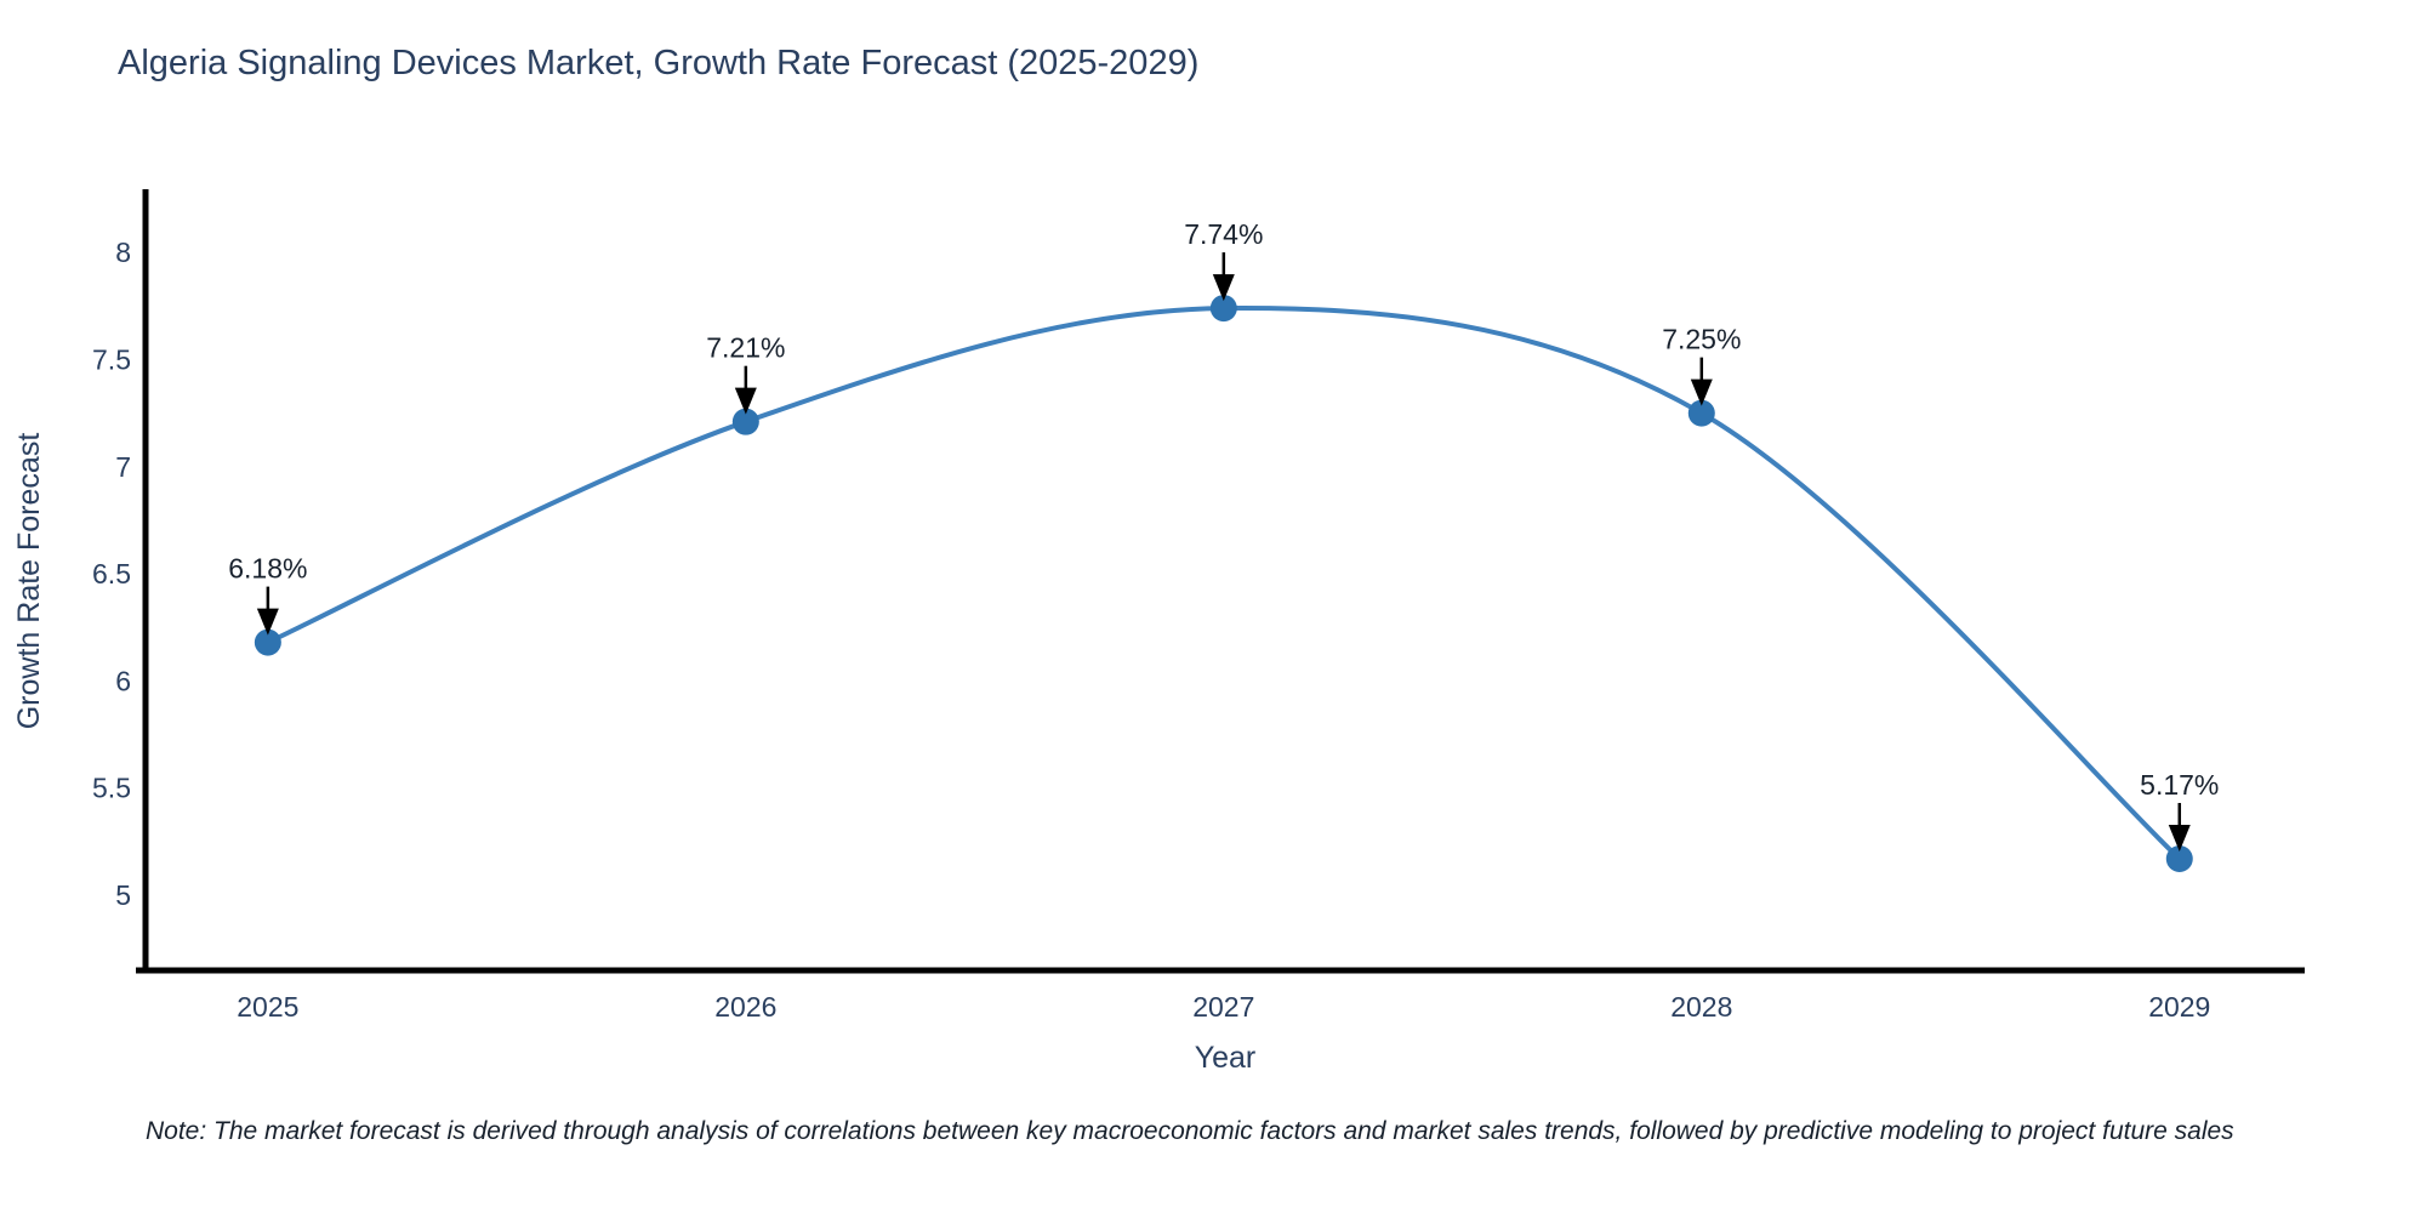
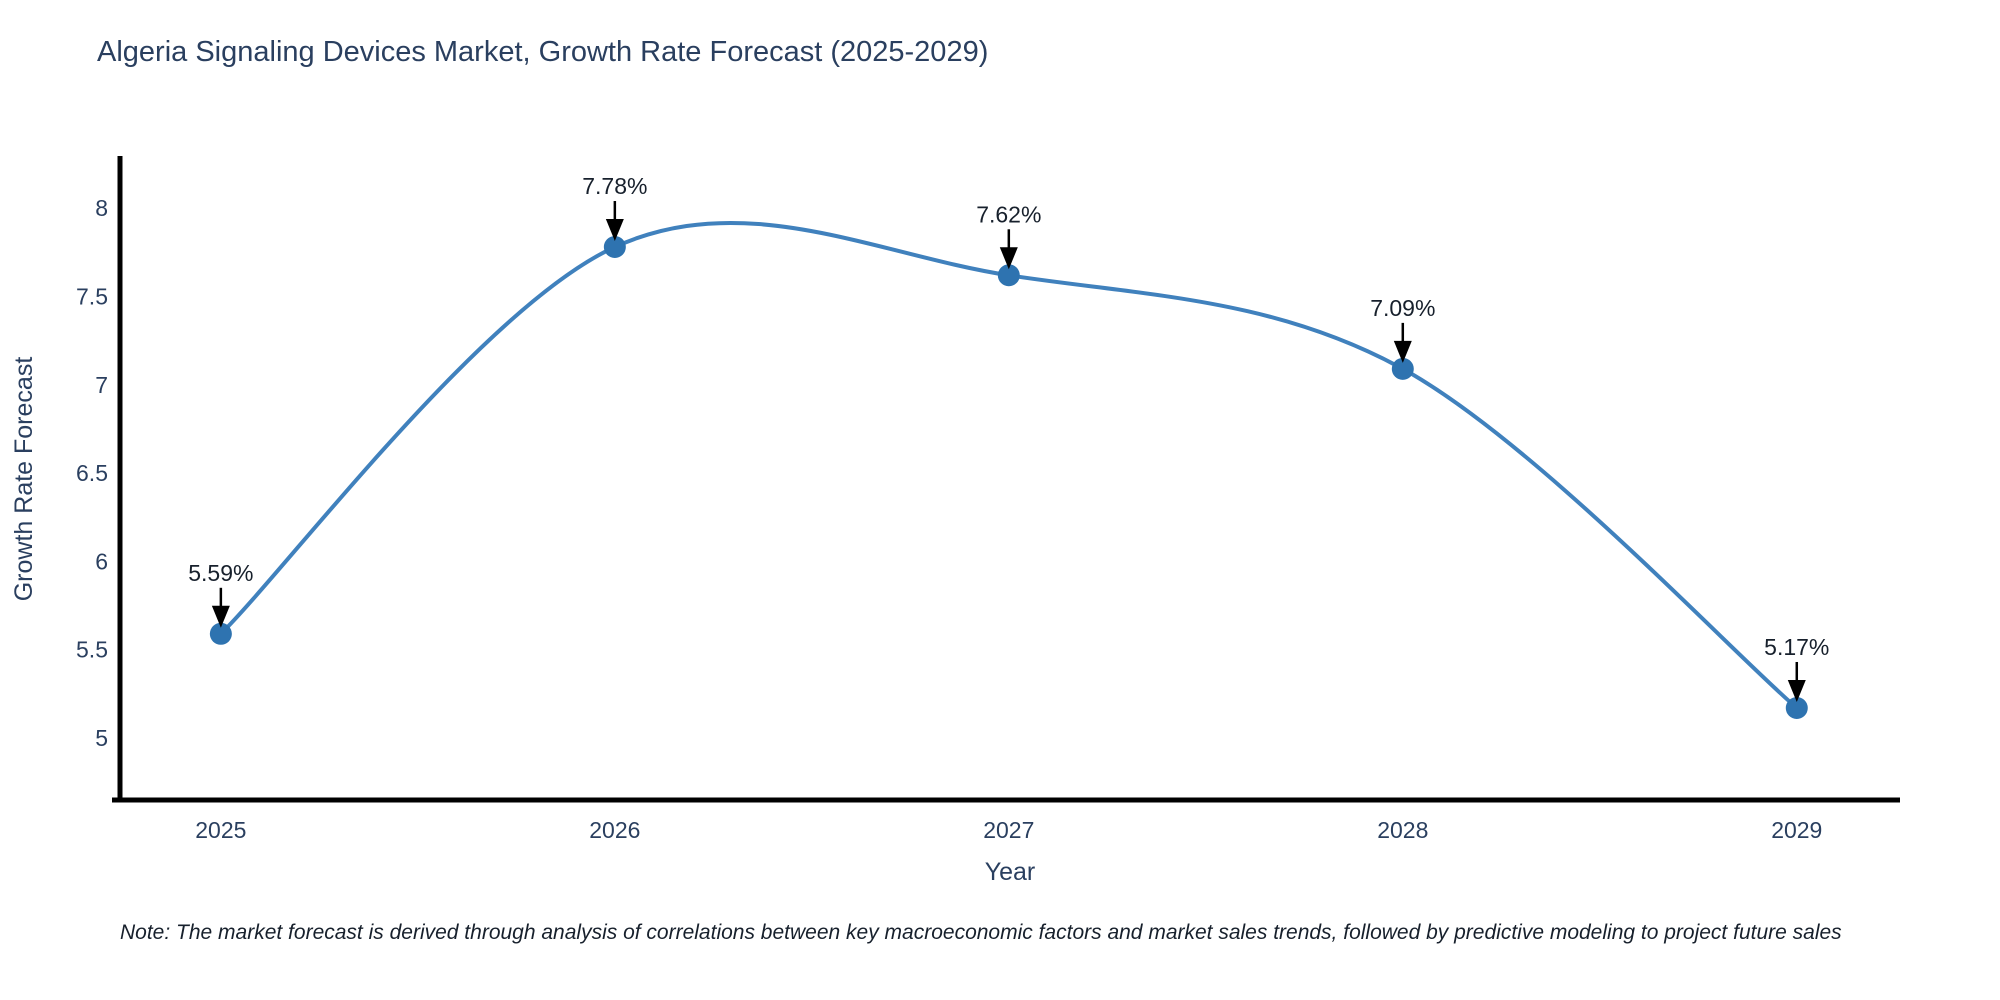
2025: 6.18% -> 5.59%
2026: 7.21% -> 7.78%
2027: 7.74% -> 7.62%
2028: 7.25% -> 7.09%
